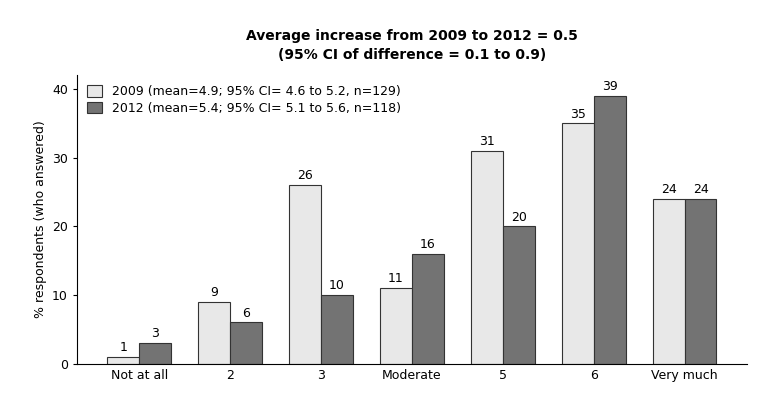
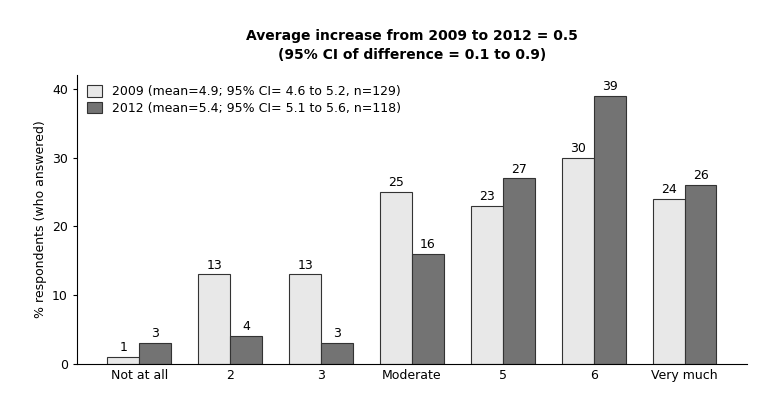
2009 (mean=4.9; 95% CI= 4.6 to 5.2, n=129)/2: 9 -> 13
2012 (mean=5.4; 95% CI= 5.1 to 5.6, n=118)/2: 6 -> 4
2009 (mean=4.9; 95% CI= 4.6 to 5.2, n=129)/3: 26 -> 13
2012 (mean=5.4; 95% CI= 5.1 to 5.6, n=118)/3: 10 -> 3
2009 (mean=4.9; 95% CI= 4.6 to 5.2, n=129)/Moderate: 11 -> 25
2009 (mean=4.9; 95% CI= 4.6 to 5.2, n=129)/5: 31 -> 23
2012 (mean=5.4; 95% CI= 5.1 to 5.6, n=118)/5: 20 -> 27
2009 (mean=4.9; 95% CI= 4.6 to 5.2, n=129)/6: 35 -> 30
2012 (mean=5.4; 95% CI= 5.1 to 5.6, n=118)/Very much: 24 -> 26
